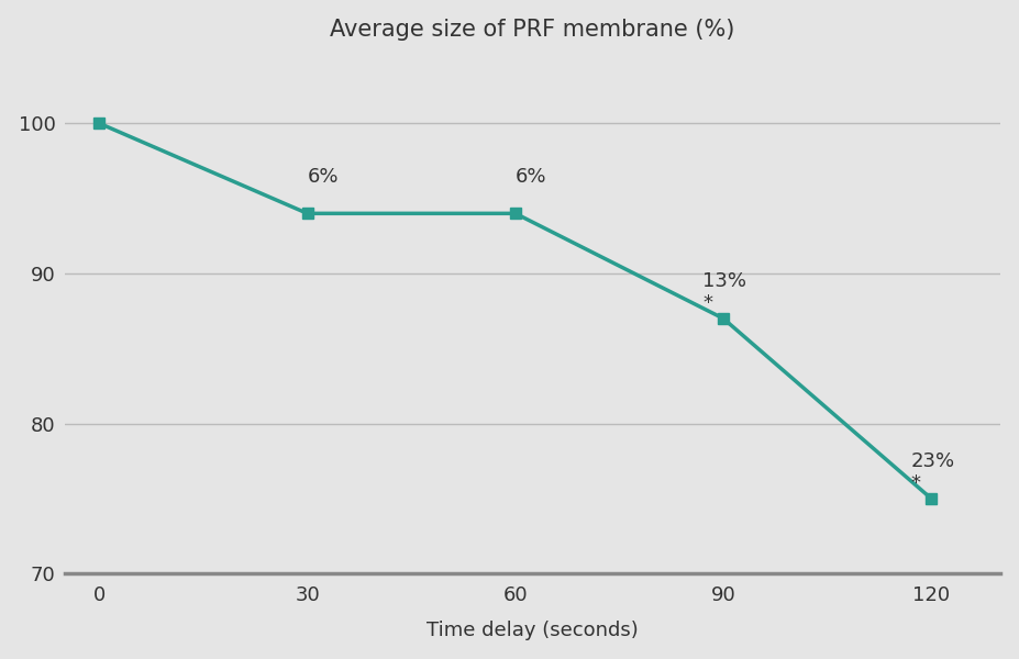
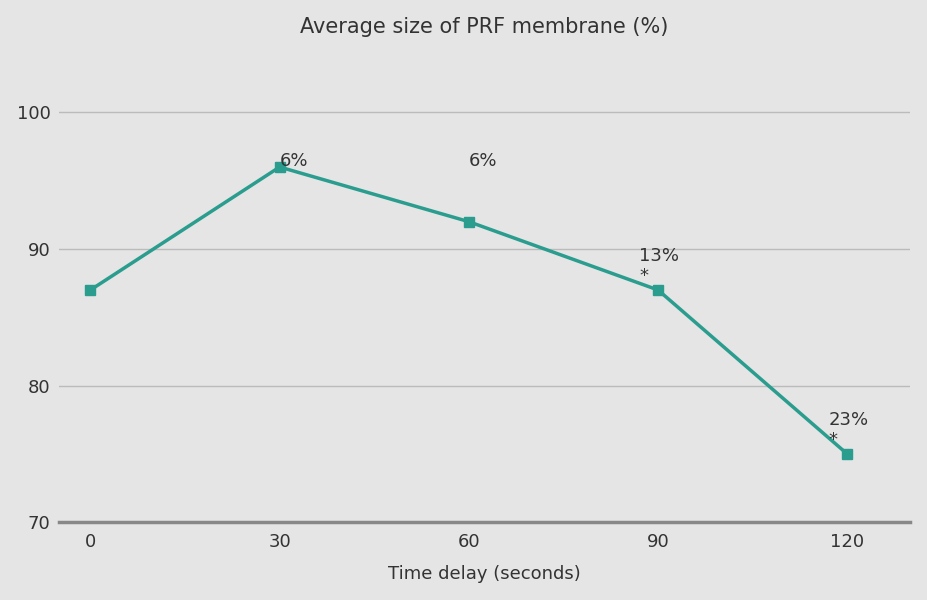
0: 100 -> 87
30: 94 -> 96
60: 94 -> 92
